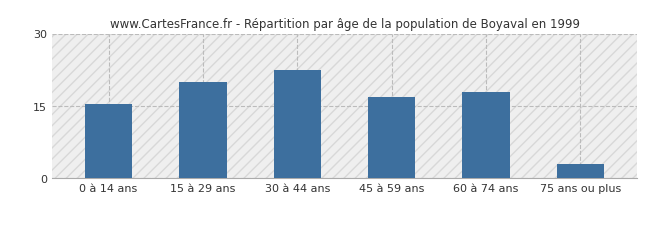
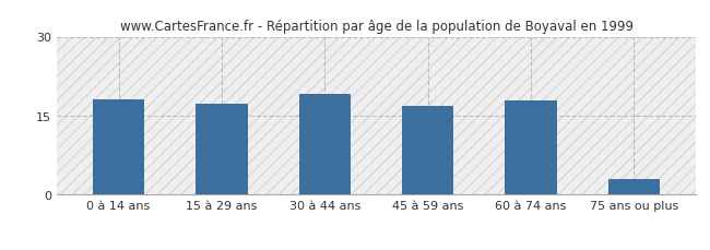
0 à 14 ans: 15.5 -> 18.0
15 à 29 ans: 20.0 -> 17.2
30 à 44 ans: 22.5 -> 19.2
